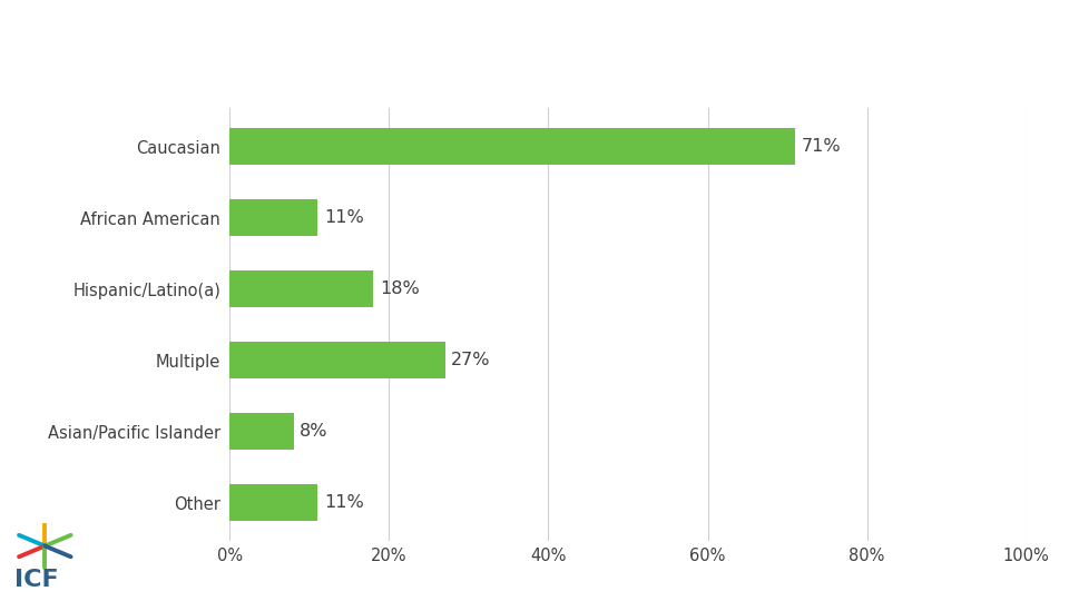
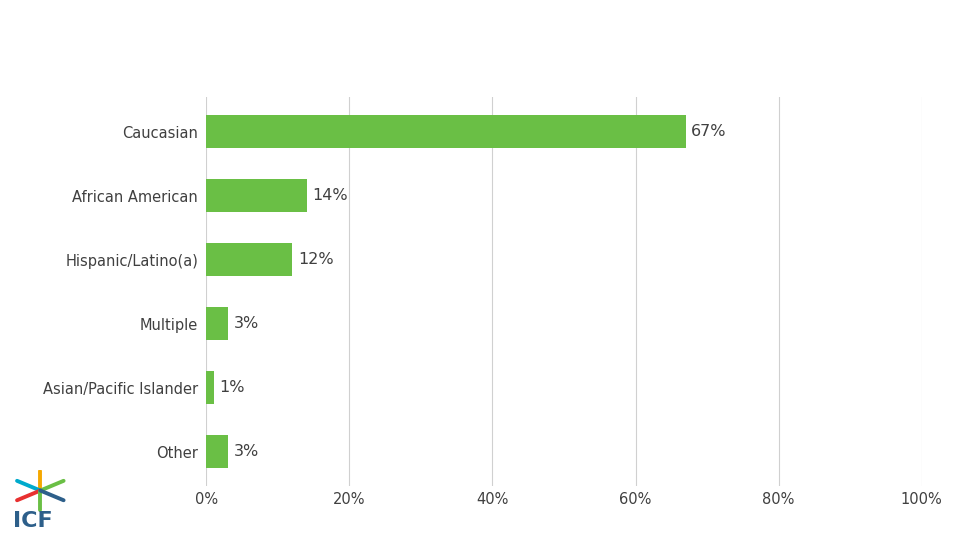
Caucasian: 71% -> 67%
African American: 11% -> 14%
Hispanic/Latino(a): 18% -> 12%
Multiple: 27% -> 3%
Asian/Pacific Islander: 8% -> 1%
Other: 11% -> 3%
